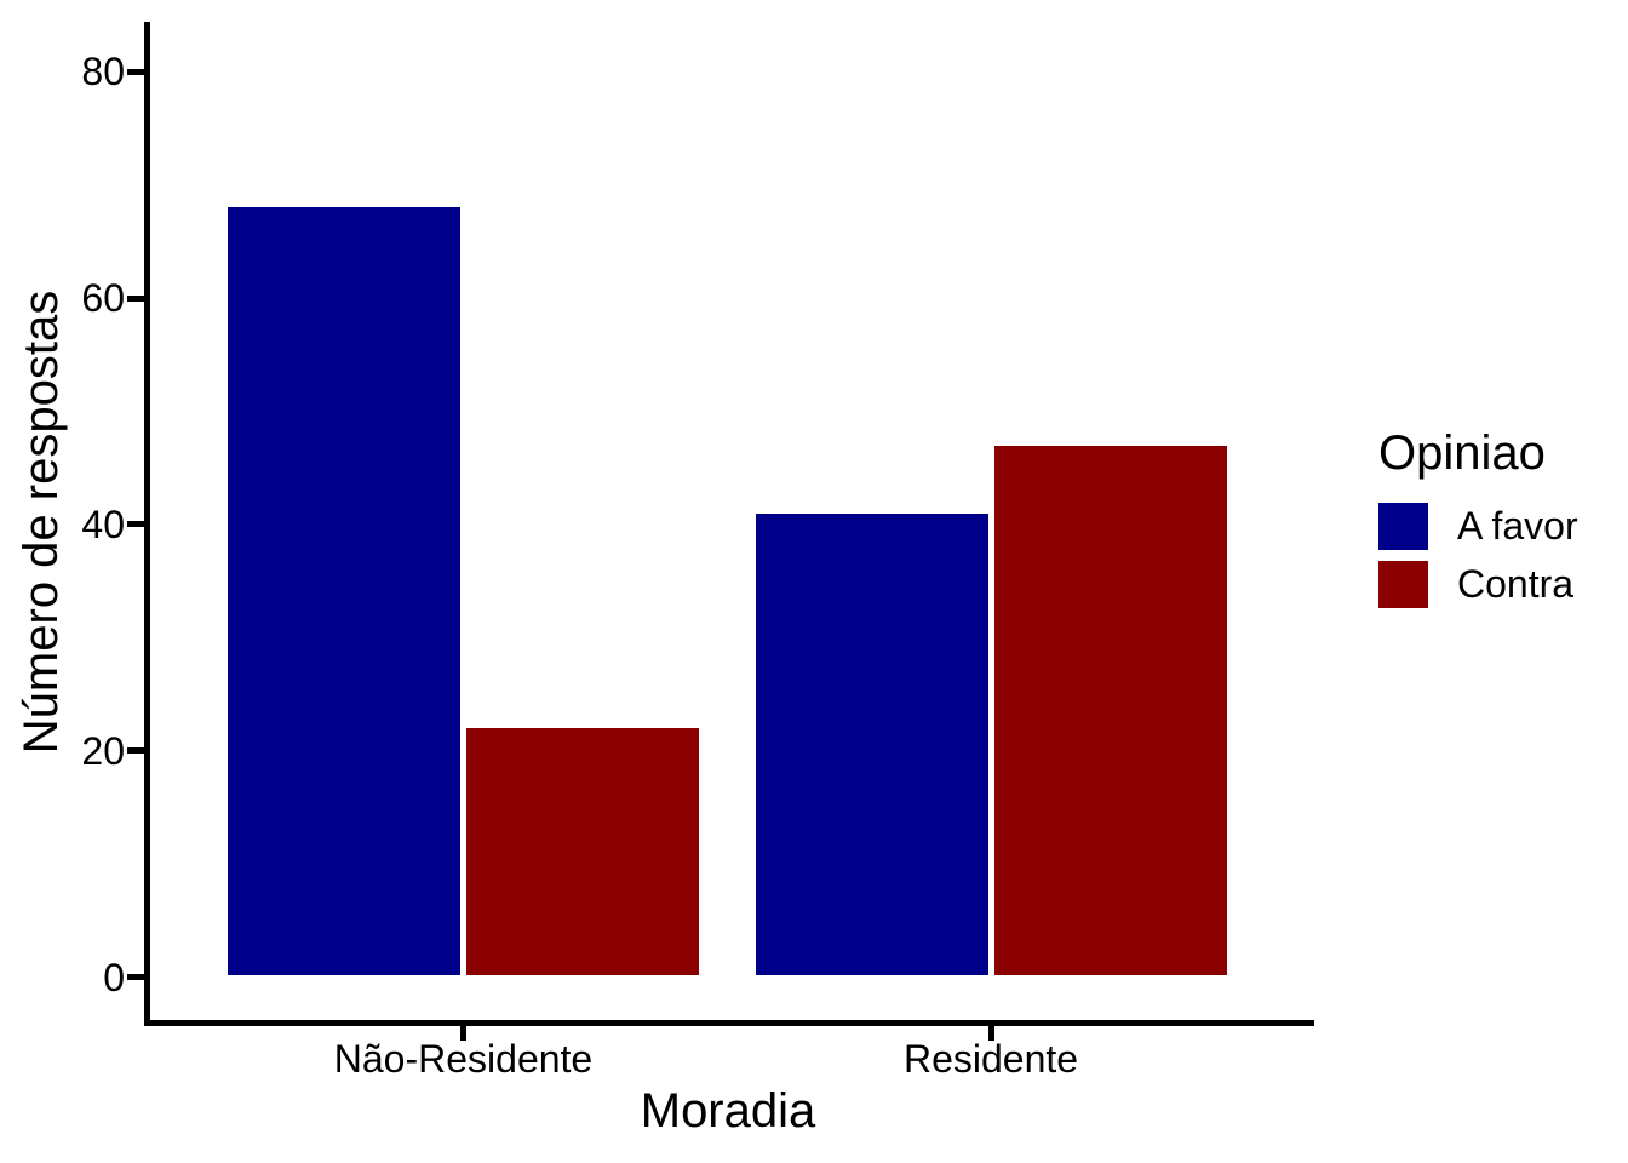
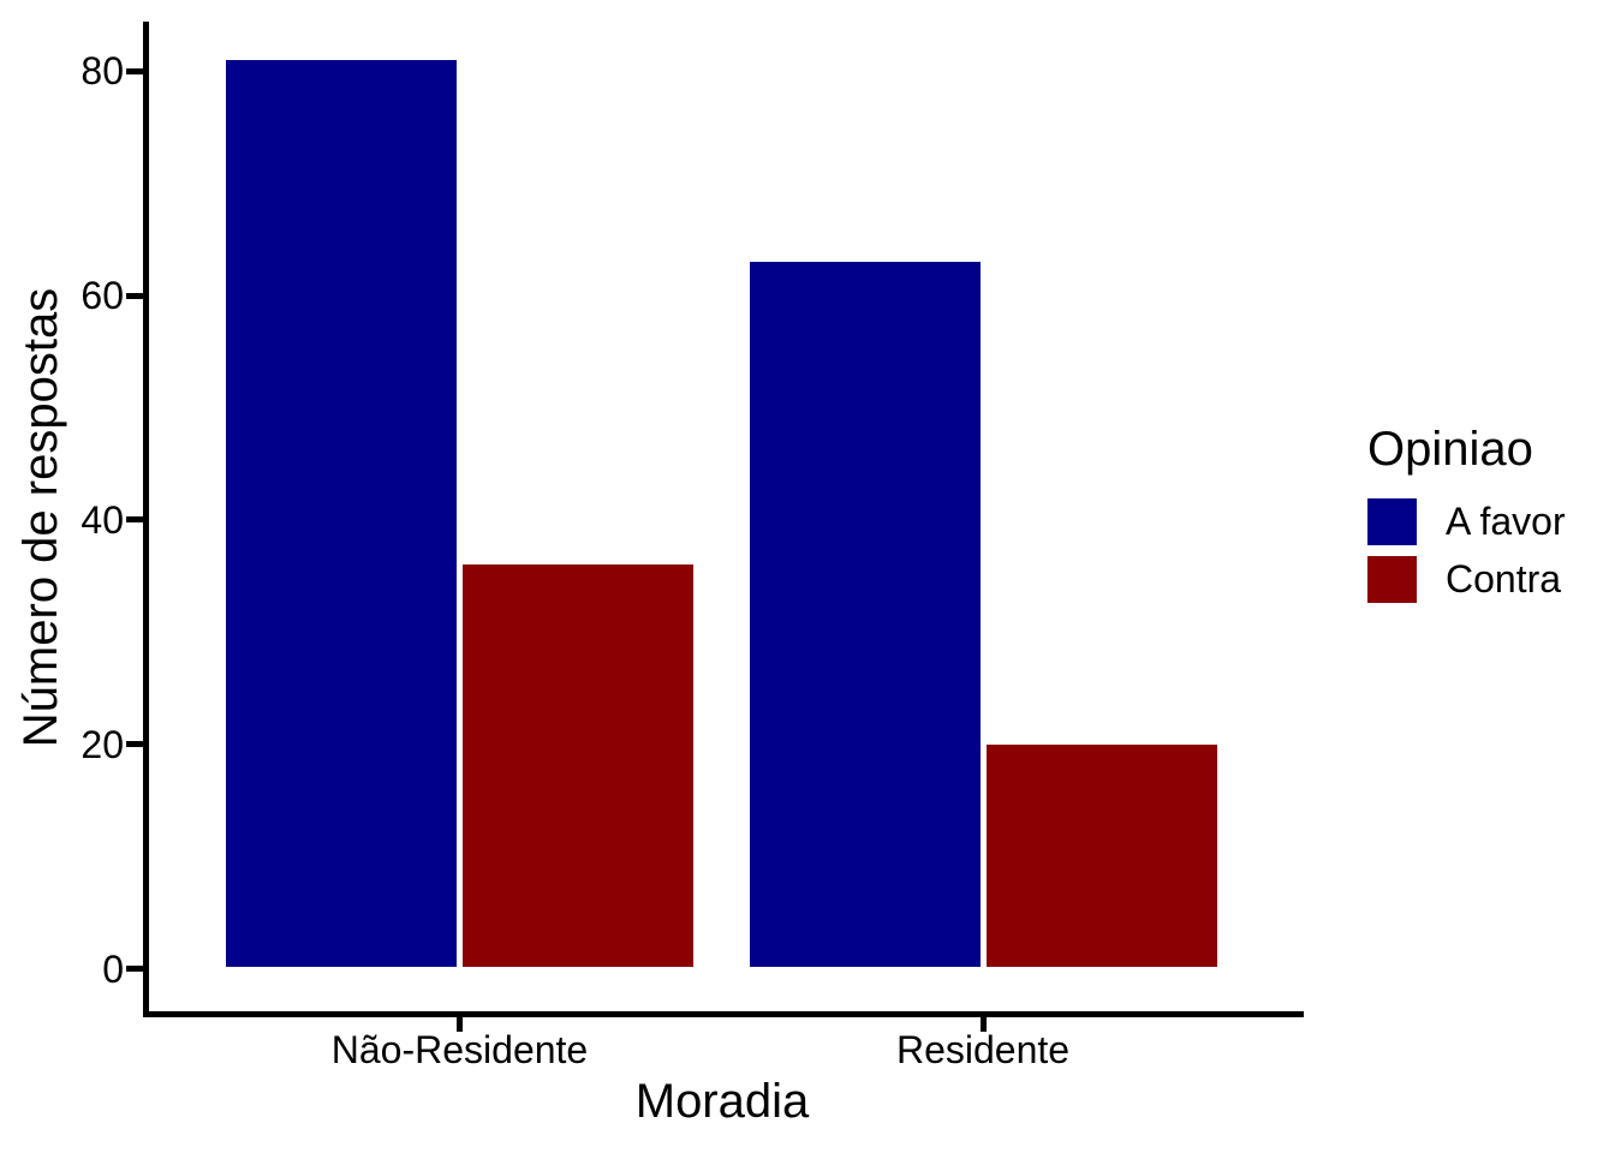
A favor/Não-Residente: 68 -> 81
Contra/Não-Residente: 22 -> 36
A favor/Residente: 41 -> 63
Contra/Residente: 47 -> 20
